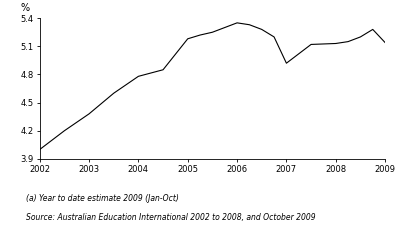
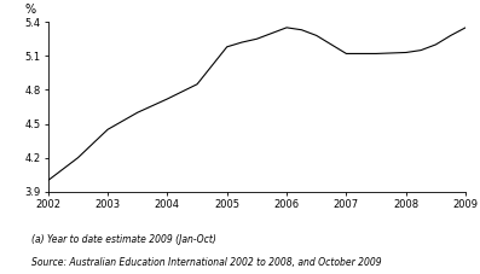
2003: 4.38 -> 4.45
2004: 4.78 -> 4.72
2007: 4.92 -> 5.12
2009: 5.14 -> 5.35
